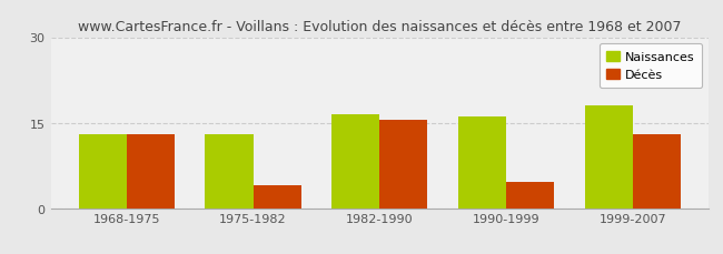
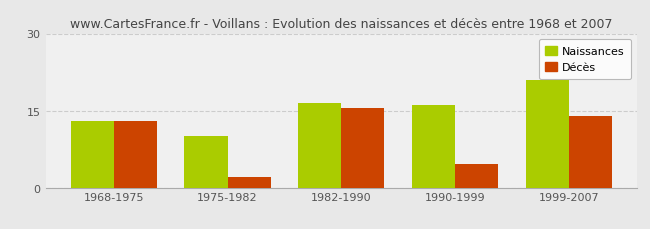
Naissances/1975-1982: 13.0 -> 10.0
Décès/1975-1982: 4.0 -> 2.0
Naissances/1999-2007: 18.0 -> 21.0
Décès/1999-2007: 13.0 -> 14.0
